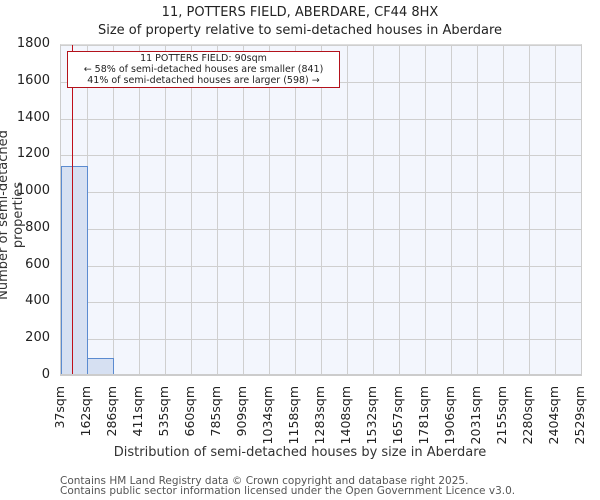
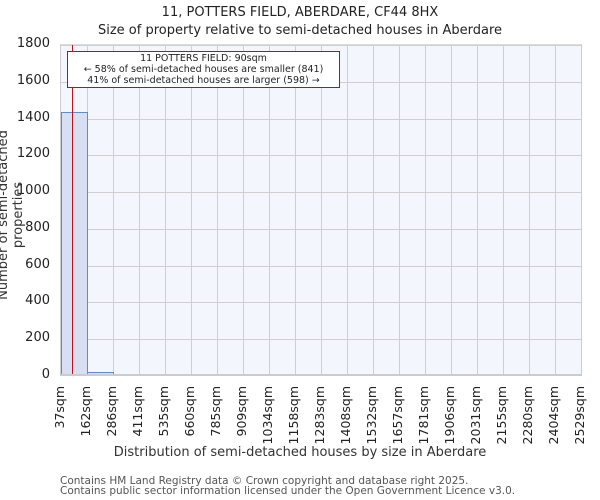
37sqm: 1140 -> 1440
162sqm: 100 -> 20
